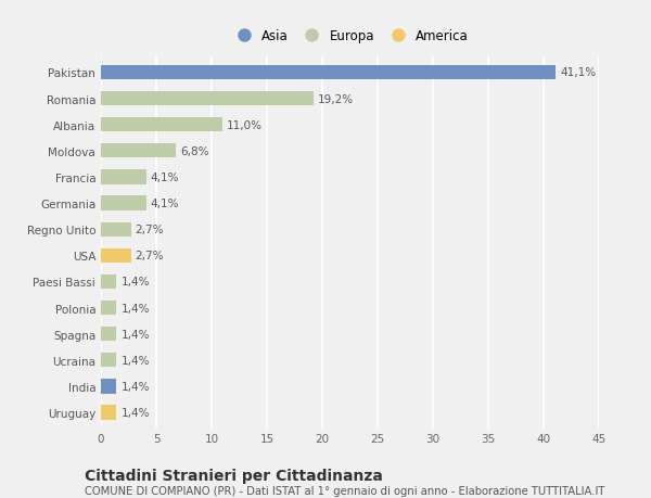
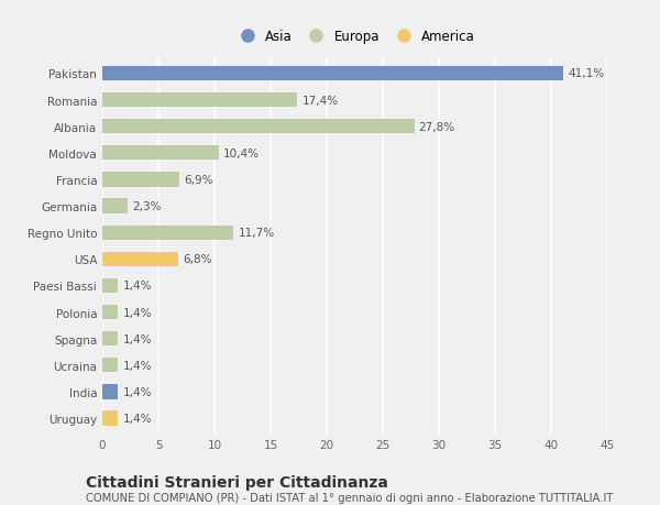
Romania: 19,2% -> 17,4%
Albania: 11,0% -> 27,8%
Moldova: 6,8% -> 10,4%
Francia: 4,1% -> 6,9%
Germania: 4,1% -> 2,3%
Regno Unito: 2,7% -> 11,7%
USA: 2,7% -> 6,8%
